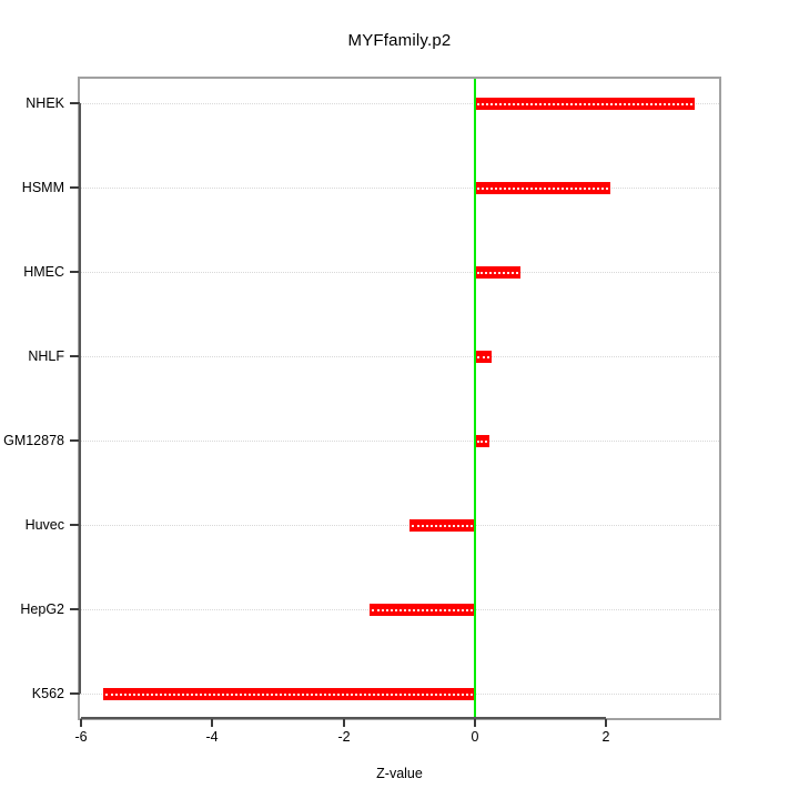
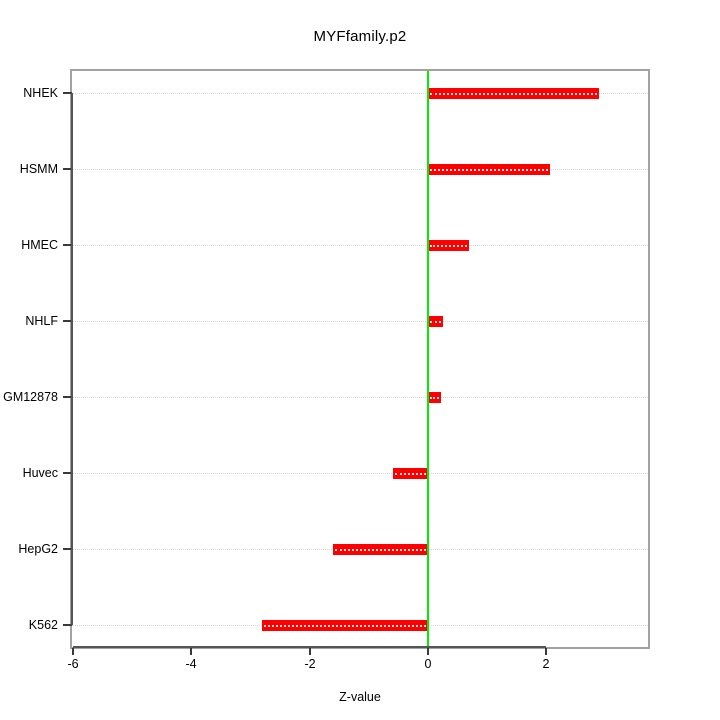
NHEK: 3.3 -> 2.9
Huvec: -1.0 -> -0.6
K562: -5.7 -> -2.8
